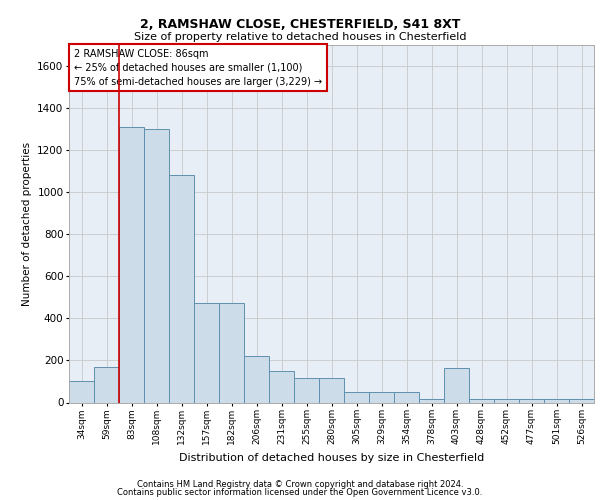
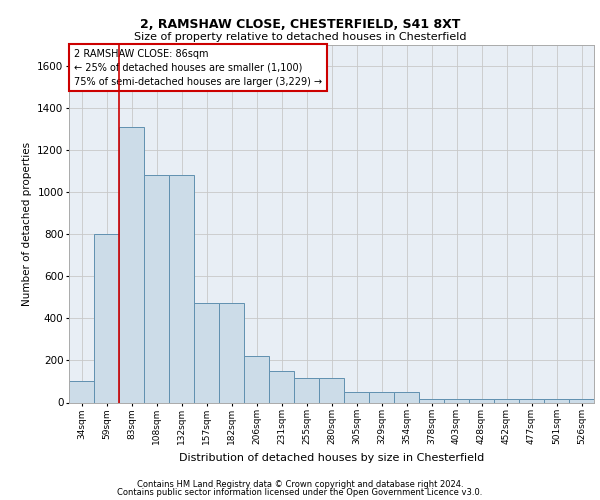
59sqm: 170 -> 800
108sqm: 1300 -> 1080
403sqm: 165 -> 18
